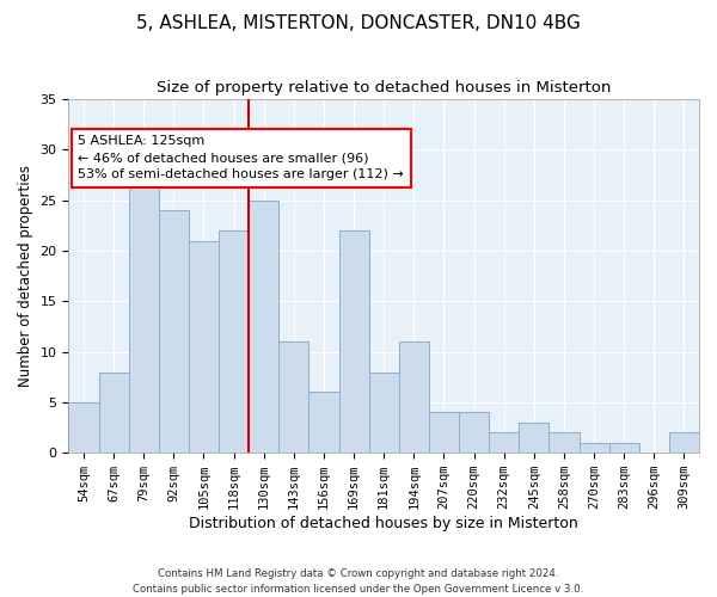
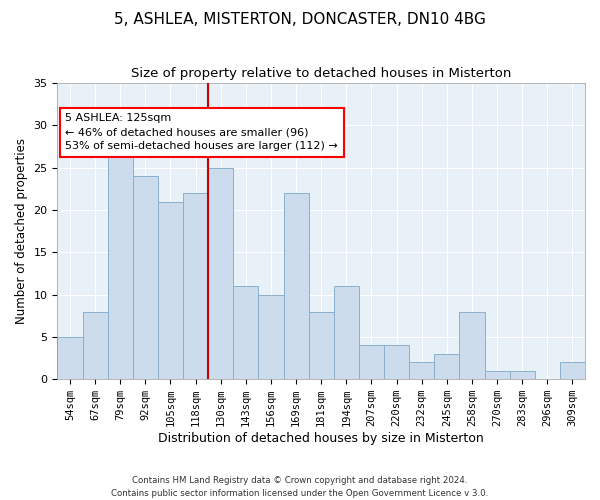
156sqm: 6 -> 10
258sqm: 2 -> 8
